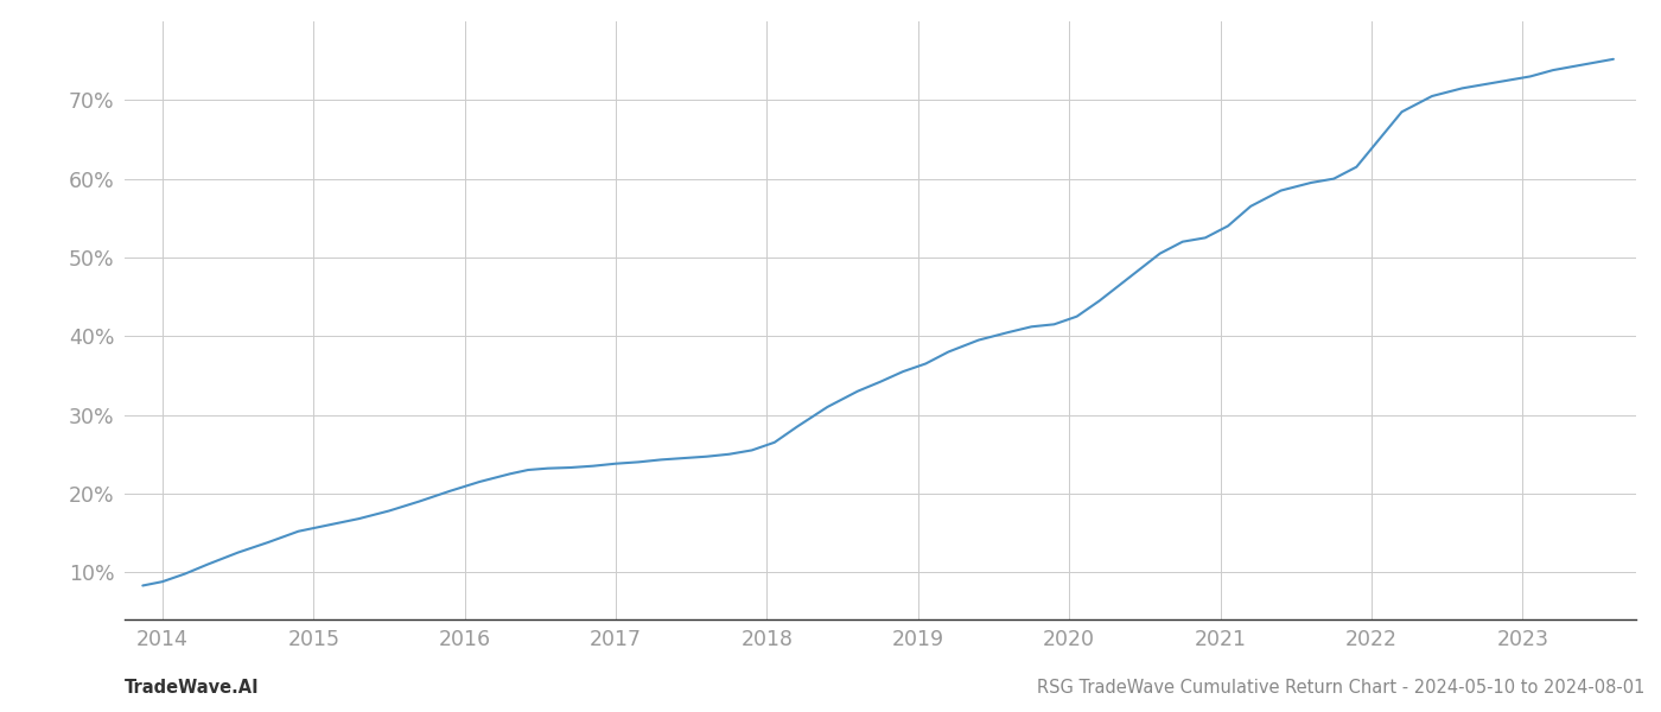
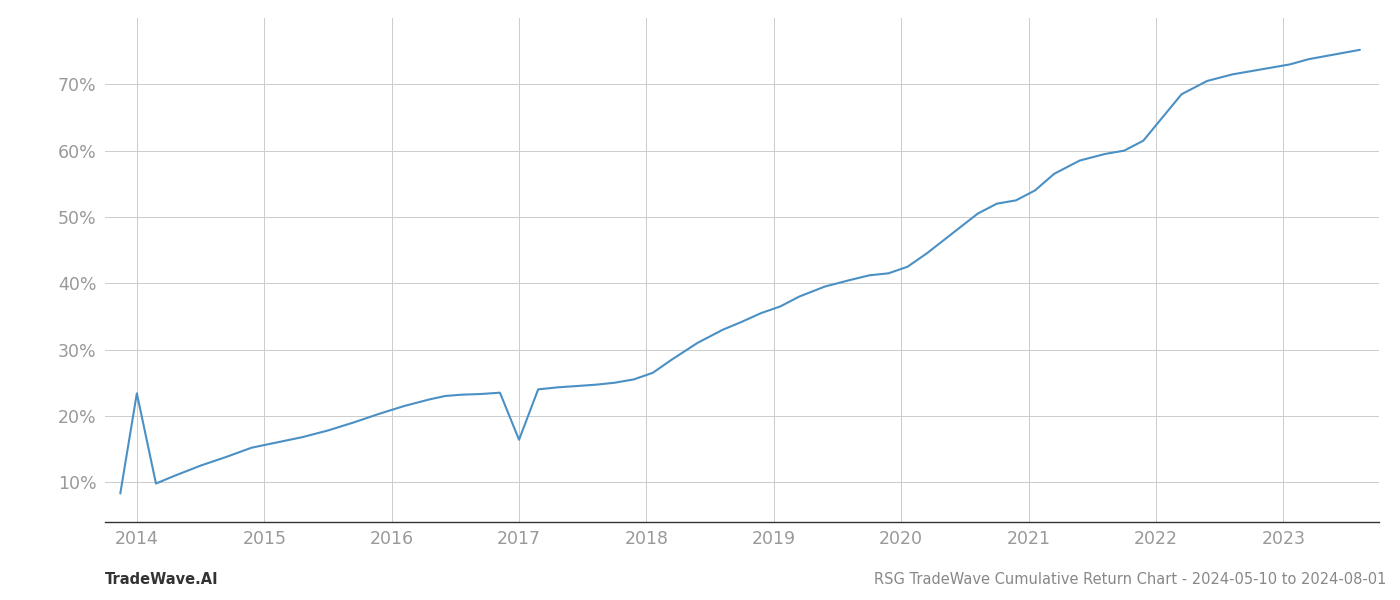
2014: 8.8% -> 23.4%
2017: 23.8% -> 16.4%
